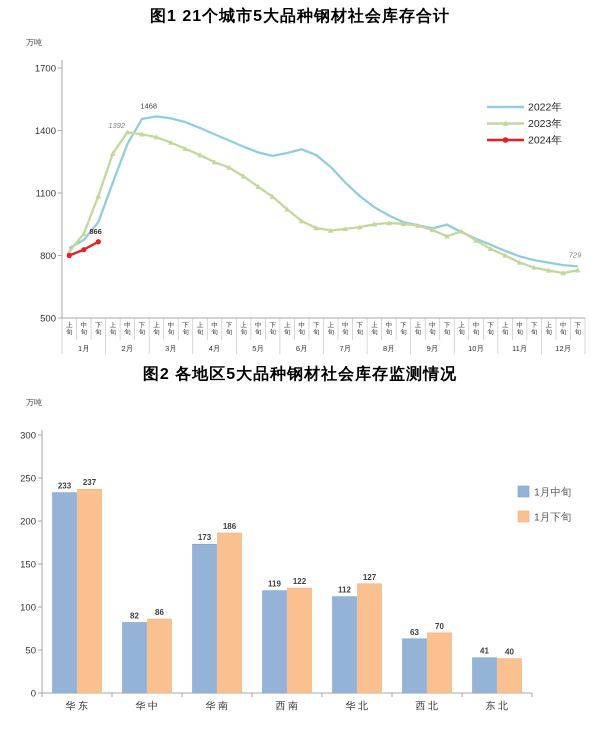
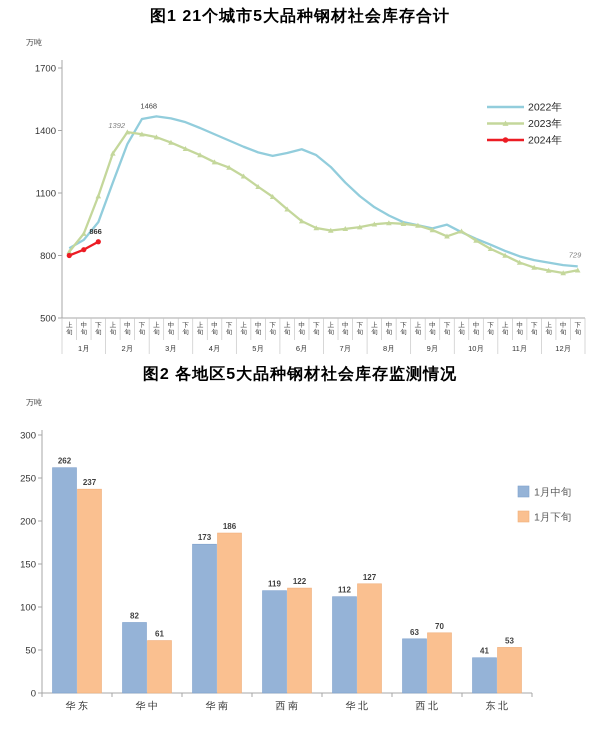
图2 各地区5大品种钢材社会库存监测情况/1月中旬/华东: 233 -> 262
图2 各地区5大品种钢材社会库存监测情况/1月下旬/华中: 86 -> 61
图2 各地区5大品种钢材社会库存监测情况/1月下旬/东北: 40 -> 53
